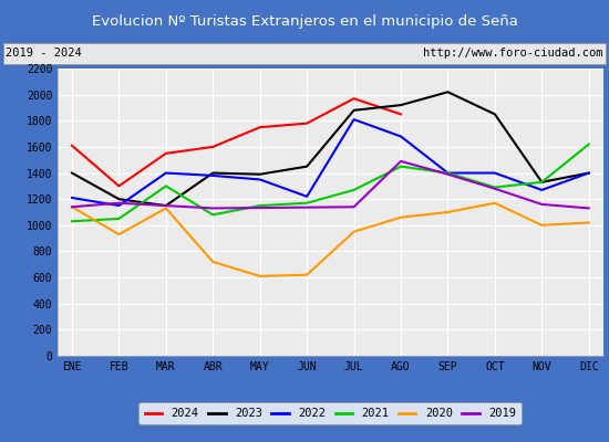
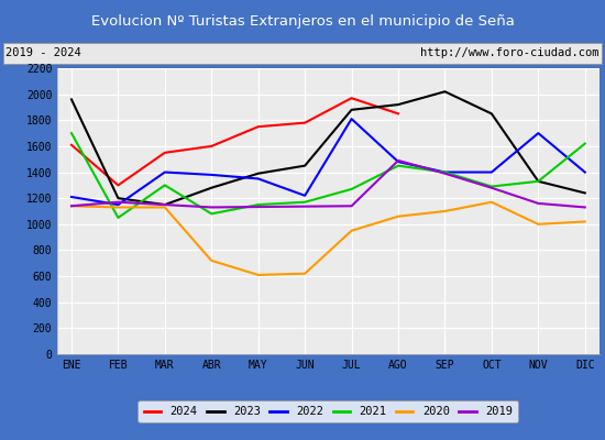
2023/ENE: 1400 -> 1960
2021/ENE: 1030 -> 1700
2020/FEB: 930 -> 1130
2023/ABR: 1400 -> 1280
2022/AGO: 1680 -> 1480
2022/NOV: 1270 -> 1700
2023/DIC: 1400 -> 1240
